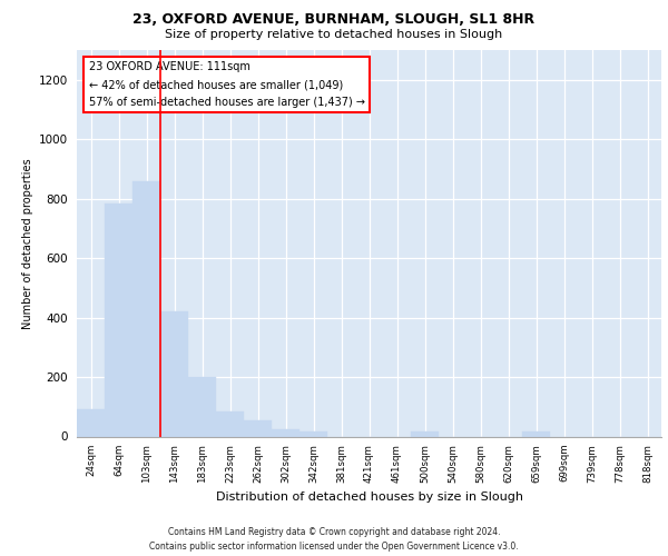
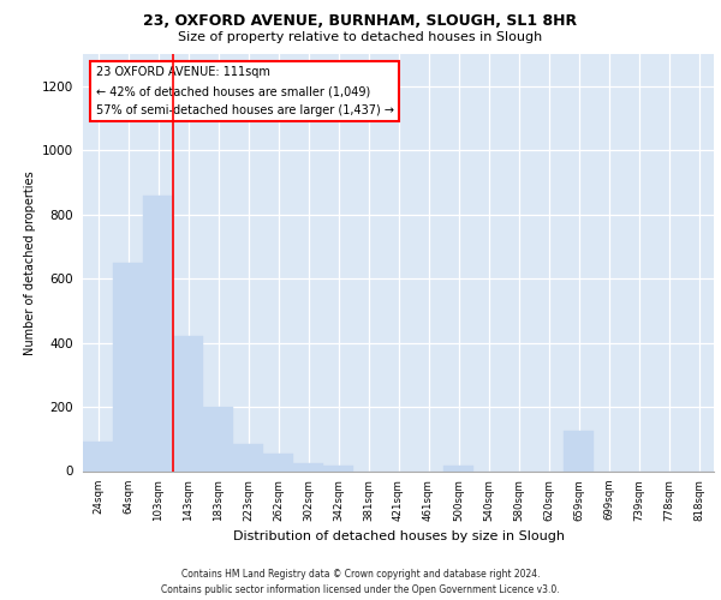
64sqm: 785 -> 650
659sqm: 15 -> 125
